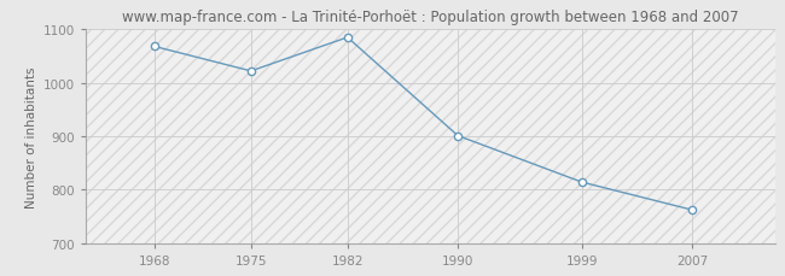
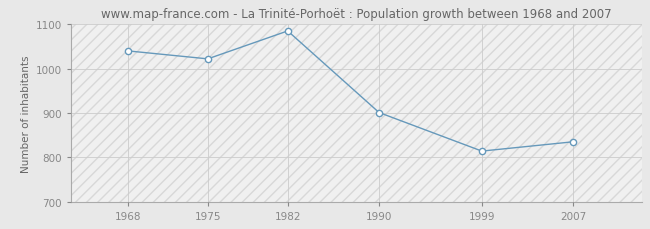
1968: 1068 -> 1040
2007: 762 -> 835
